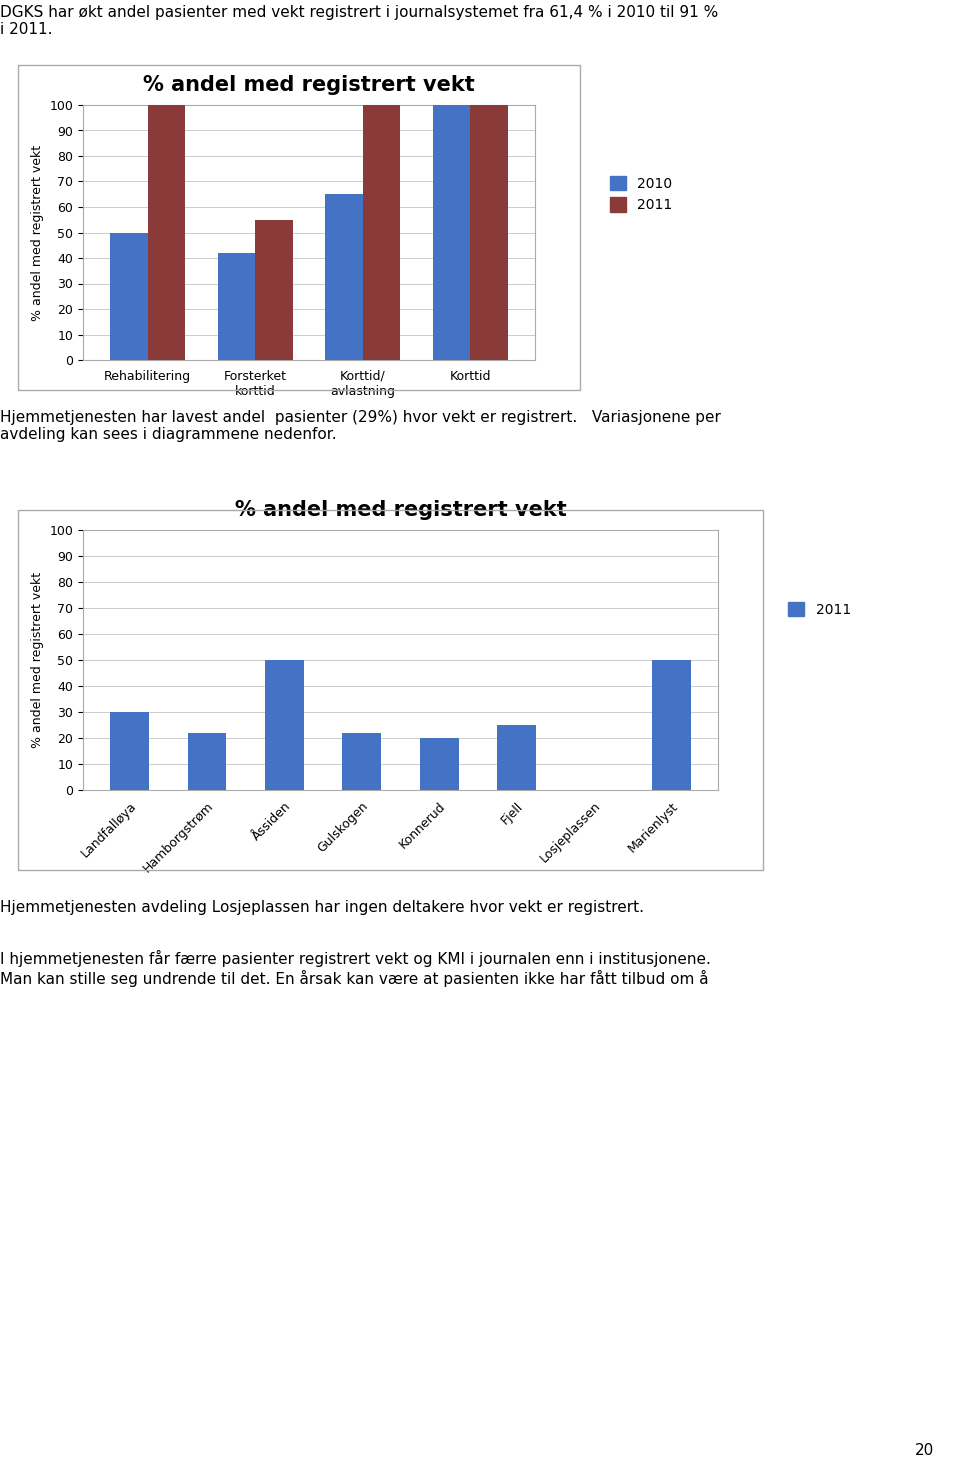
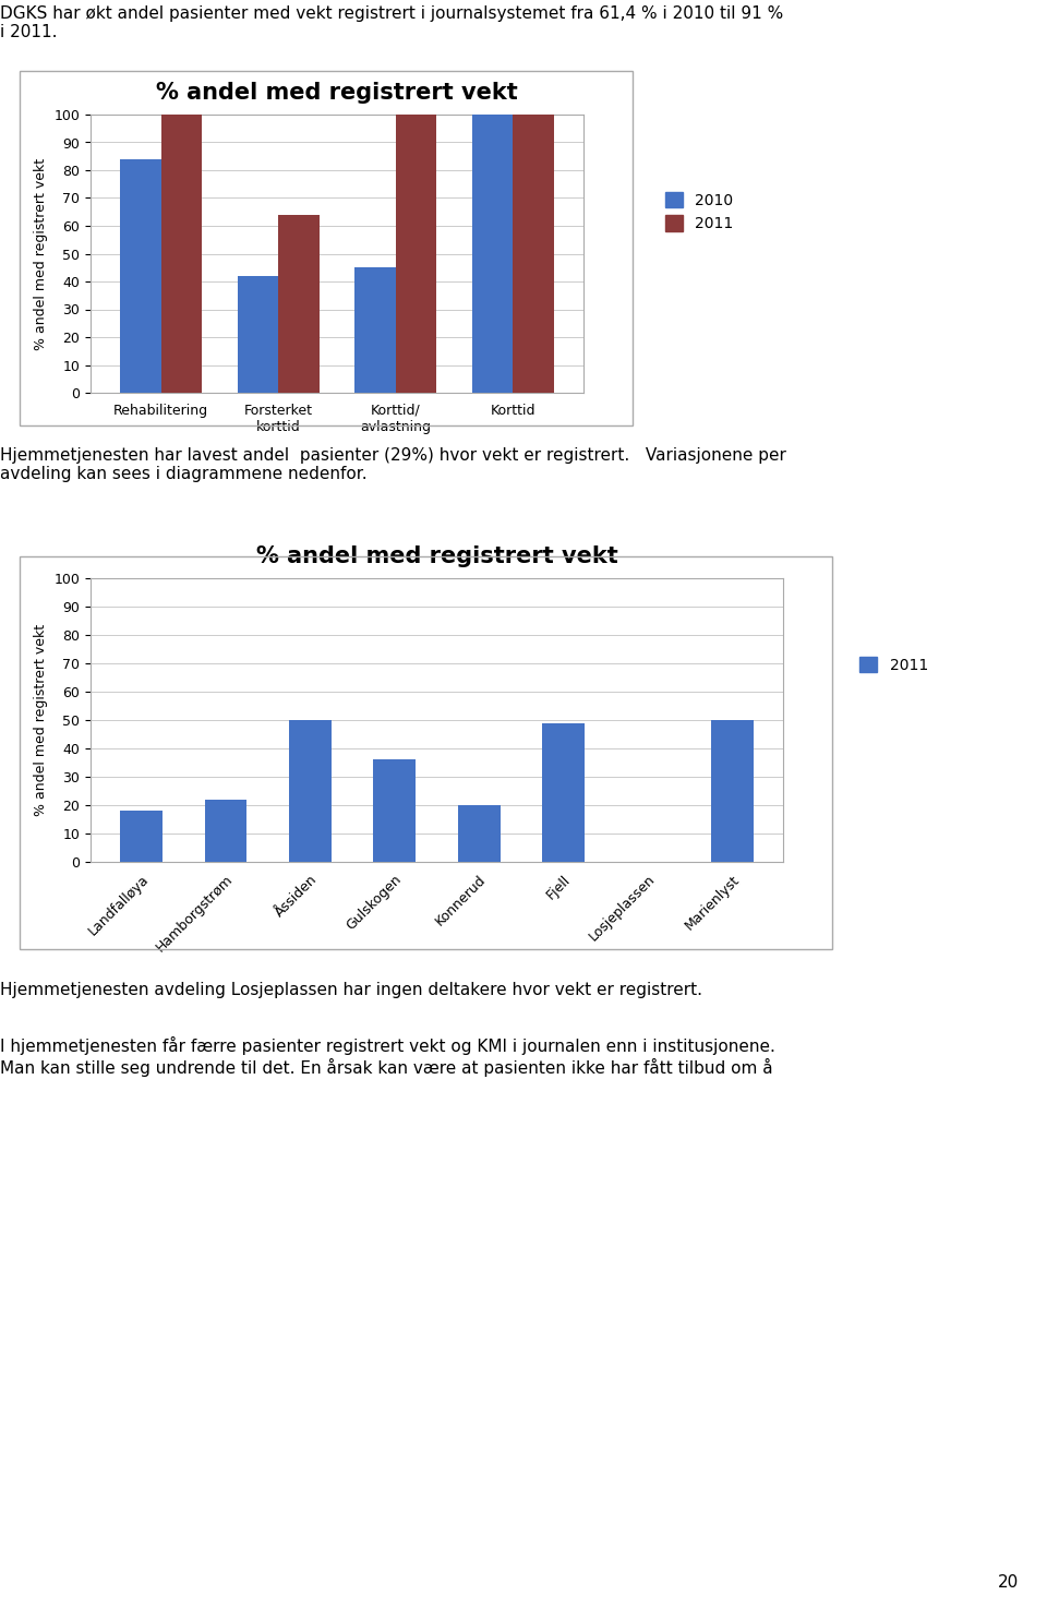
2010/Rehabilitering: 50 -> 84
2011/Forsterket korttid: 55 -> 64
2010/Korttid/ avlastning: 65 -> 45
Landfalløya: 30 -> 18
Gulskogen: 22 -> 36
Fjell: 25 -> 49
